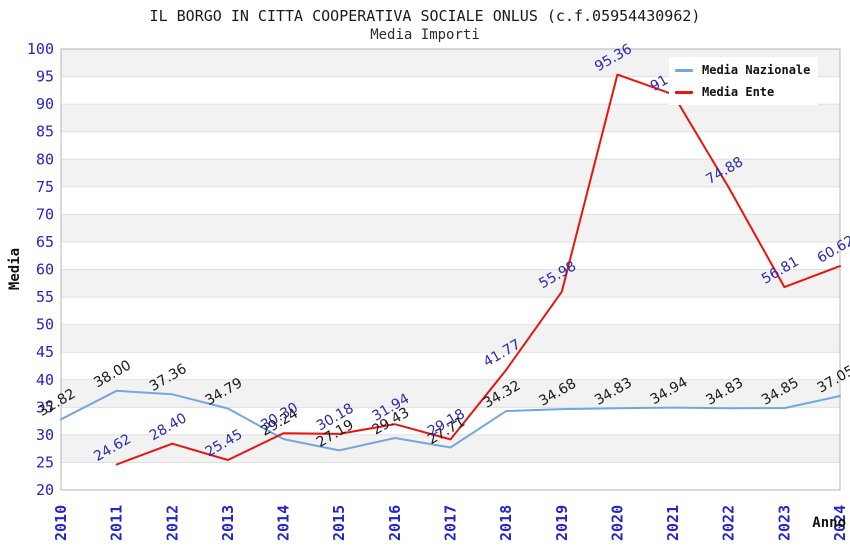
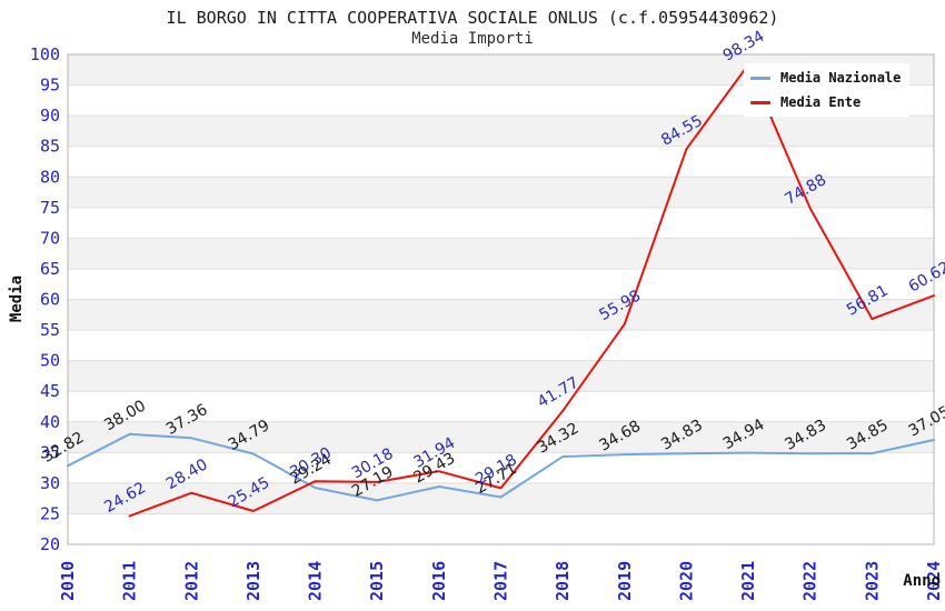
Media Ente/2020: 95.36 -> 84.55
Media Ente/2021: 91.77 -> 98.34
